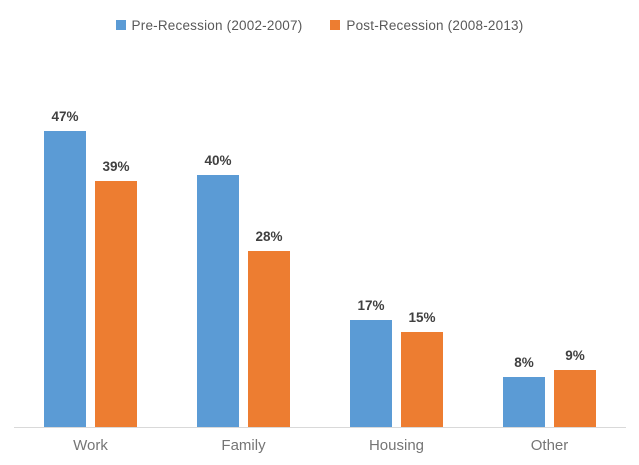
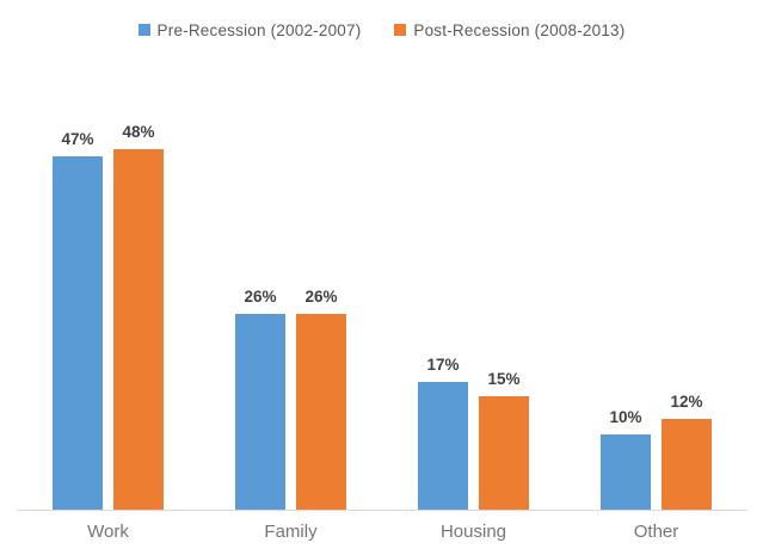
Post-Recession (2008-2013)/Work: 39% -> 48%
Pre-Recession (2002-2007)/Family: 40% -> 26%
Post-Recession (2008-2013)/Family: 28% -> 26%
Pre-Recession (2002-2007)/Other: 8% -> 10%
Post-Recession (2008-2013)/Other: 9% -> 12%
